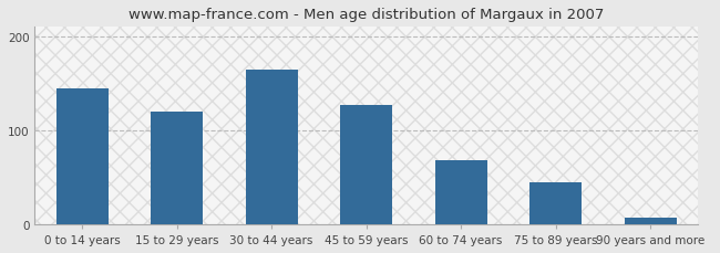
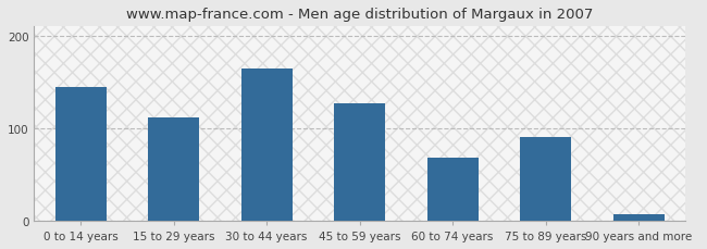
15 to 29 years: 120 -> 112
75 to 89 years: 45 -> 90
